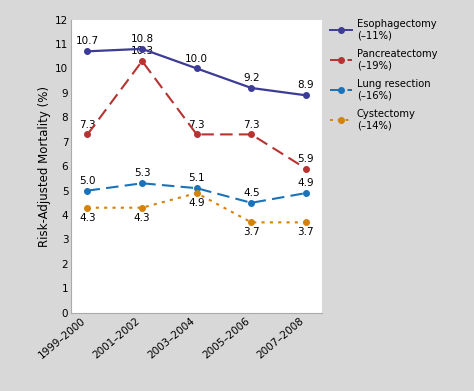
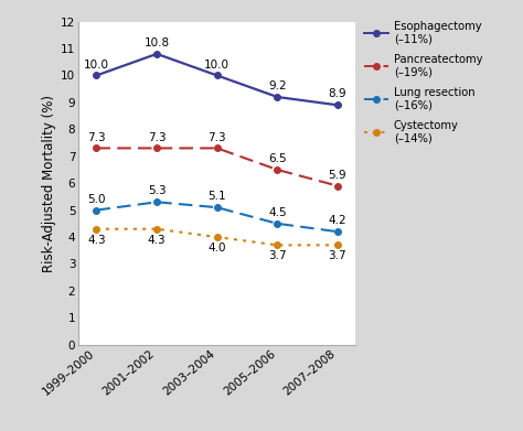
Esophagectomy (–11%)/1999–2000: 10.7 -> 10.0
Pancreatectomy (–19%)/2001–2002: 10.3 -> 7.3
Cystectomy (–14%)/2003–2004: 4.9 -> 4.0
Pancreatectomy (–19%)/2005–2006: 7.3 -> 6.5
Lung resection (–16%)/2007–2008: 4.9 -> 4.2
